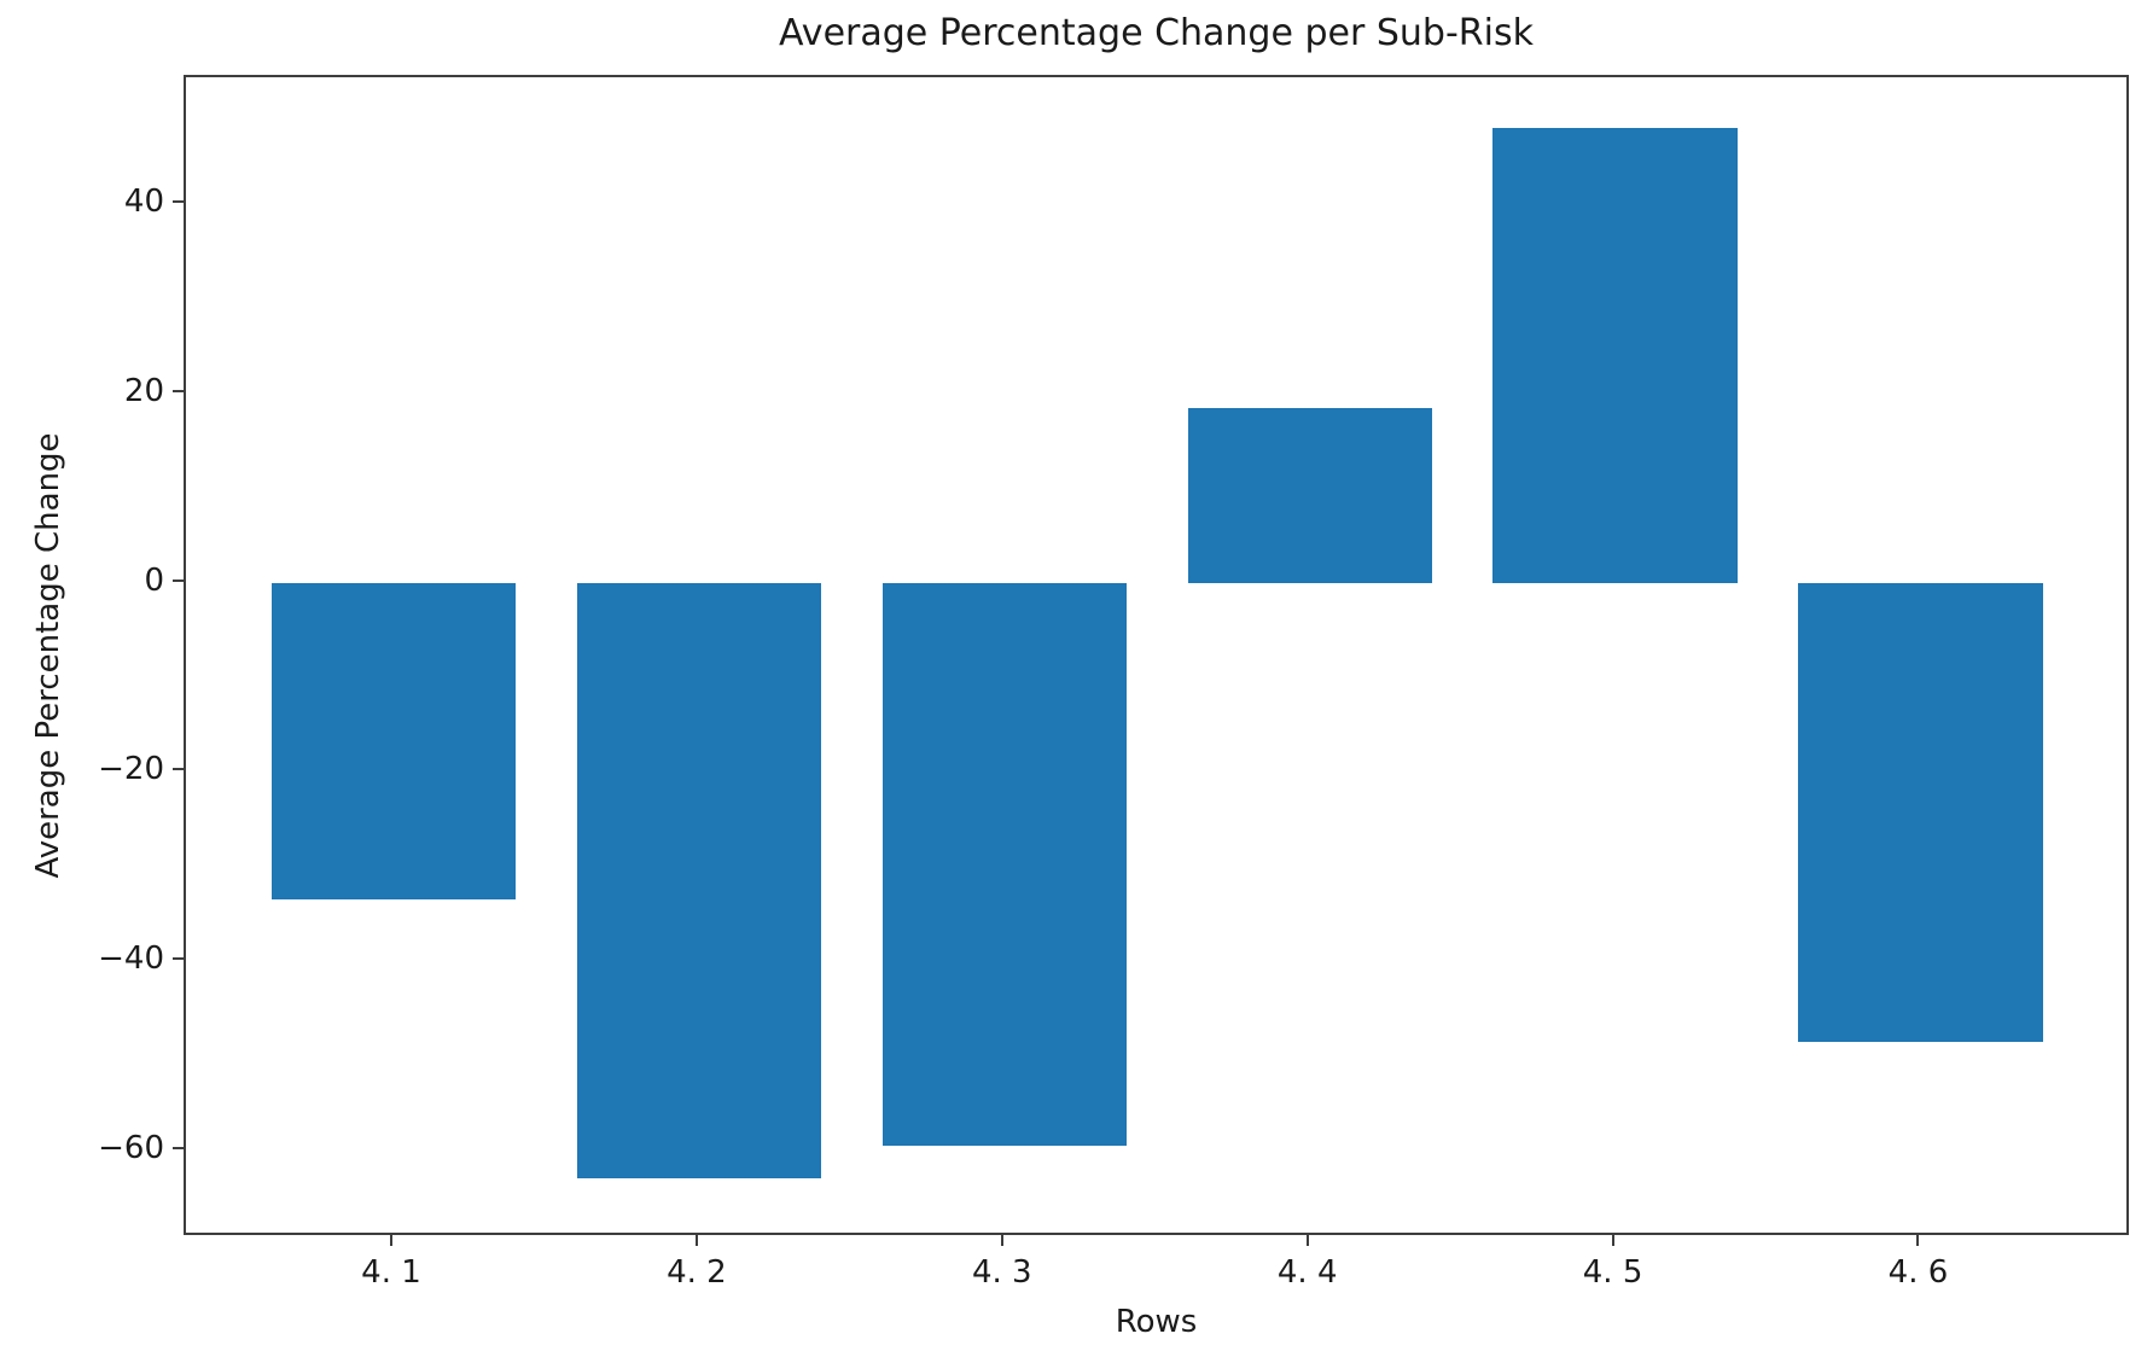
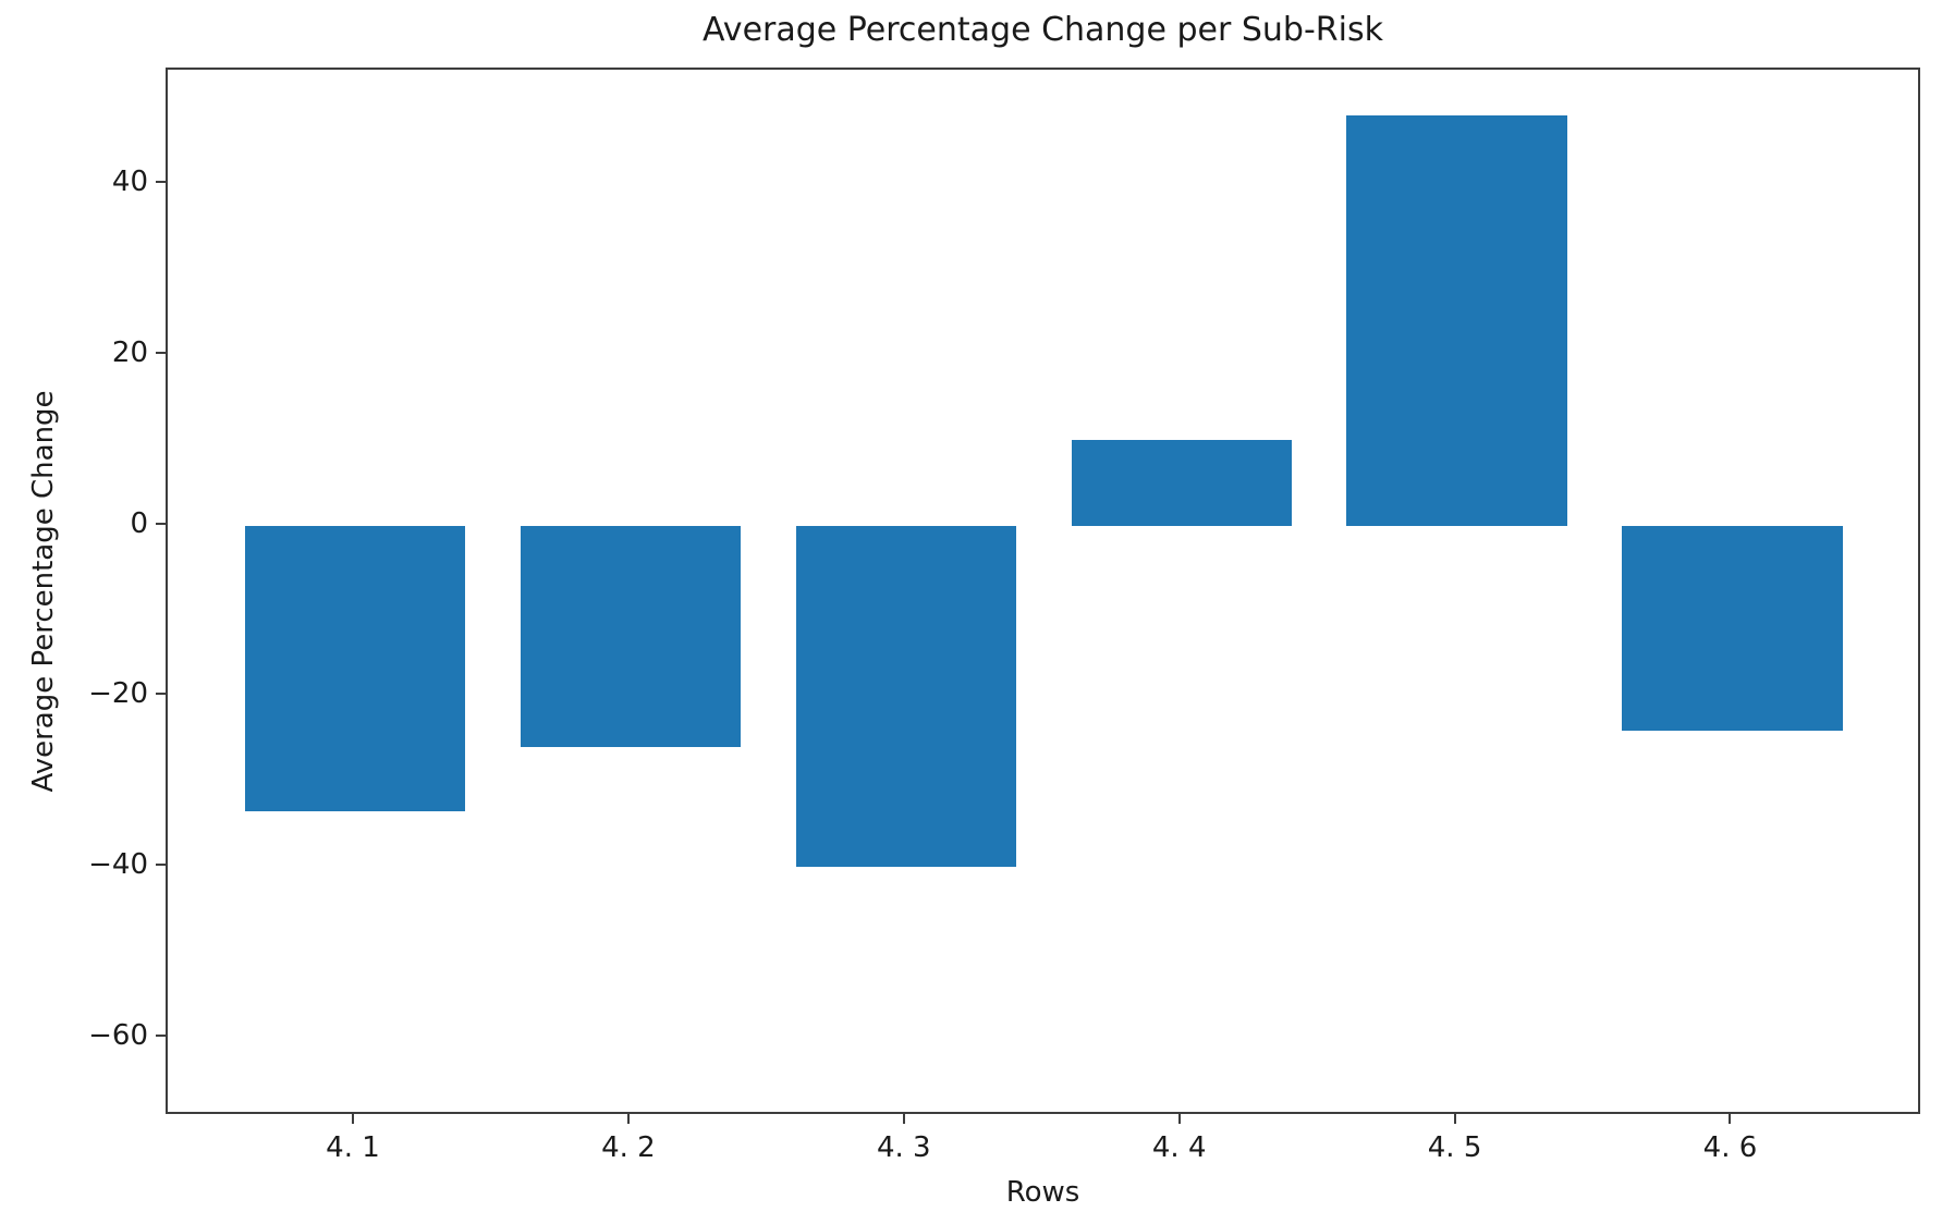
4. 2: -63 -> -26
4. 3: -60 -> -40
4. 4: 18 -> 10
4. 6: -48 -> -24
